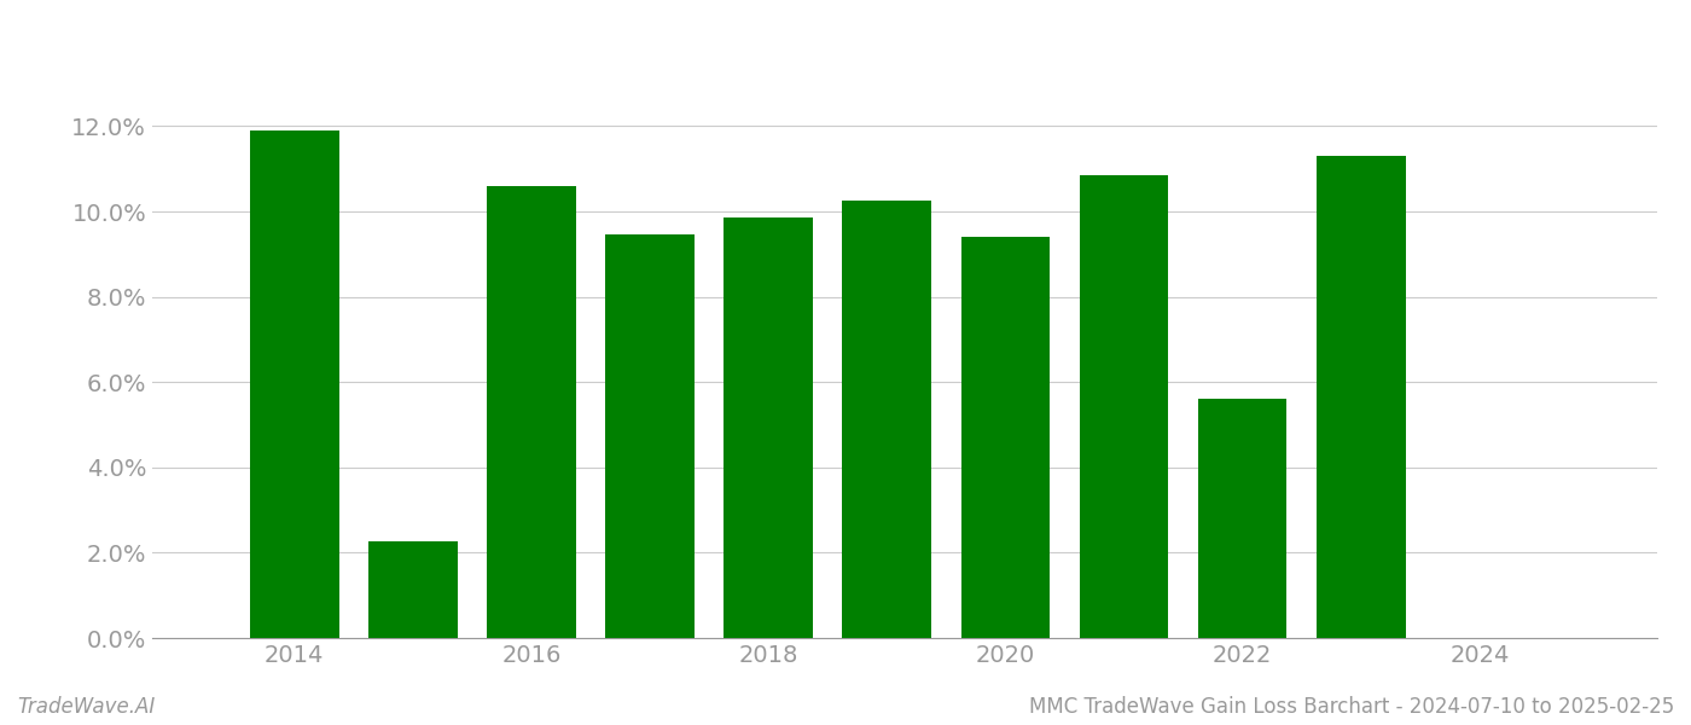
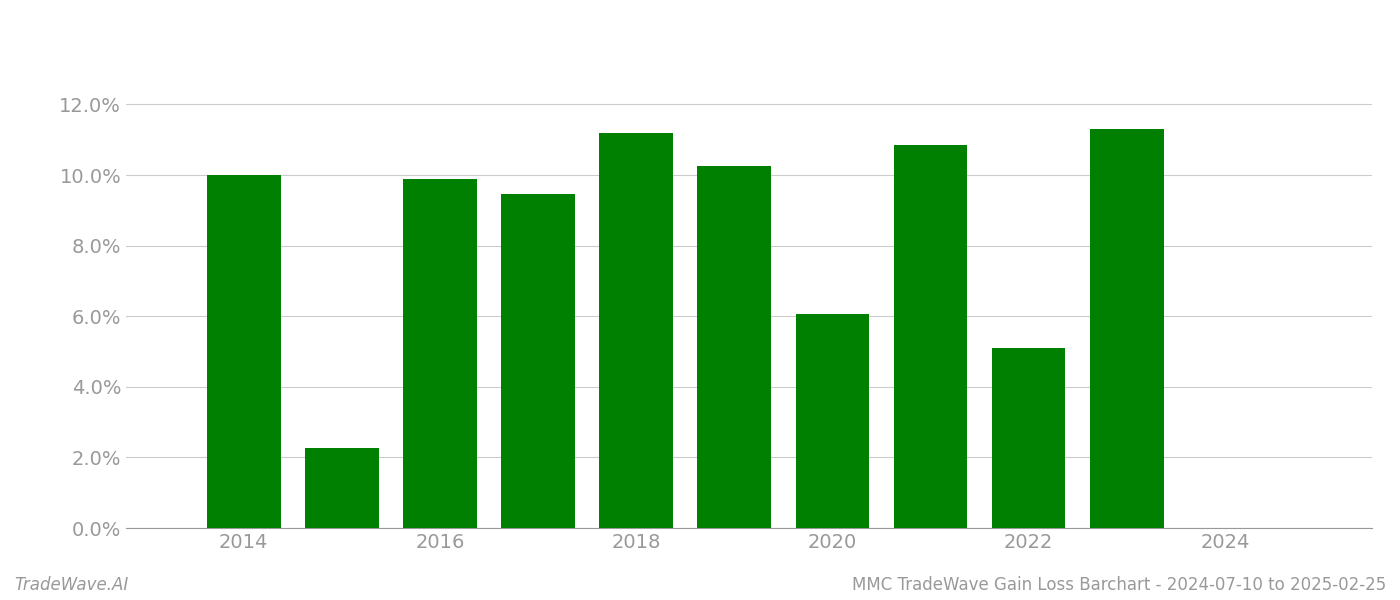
2014: 11.90% -> 10.00%
2016: 10.60% -> 9.90%
2018: 9.85% -> 11.20%
2020: 9.40% -> 6.05%
2022: 5.60% -> 5.10%
